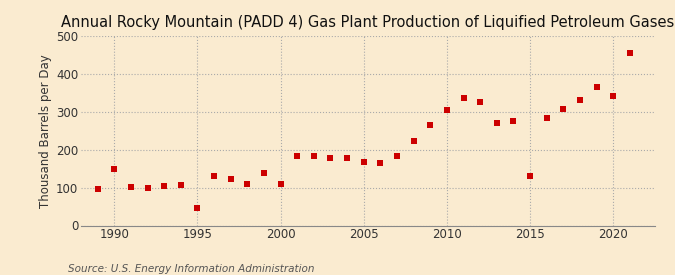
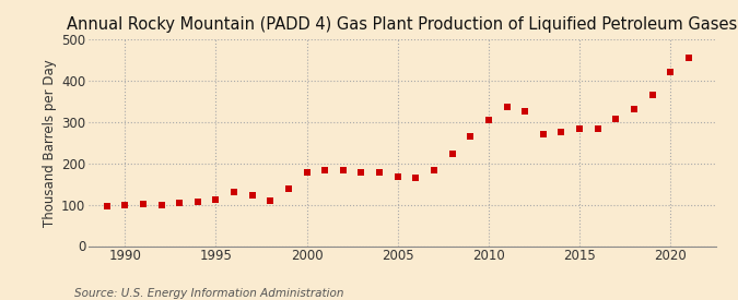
1990: 150 -> 100
1995: 45 -> 112
2000: 110 -> 178
2015: 130 -> 283
2020: 340 -> 420
